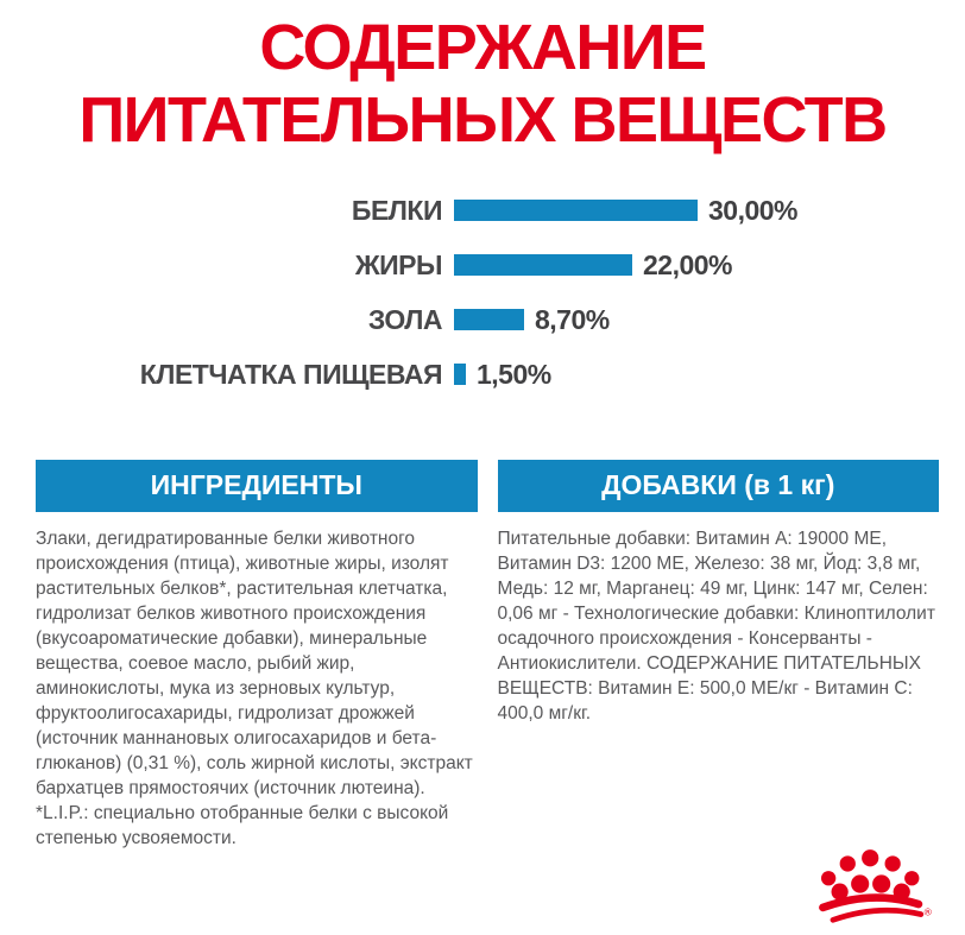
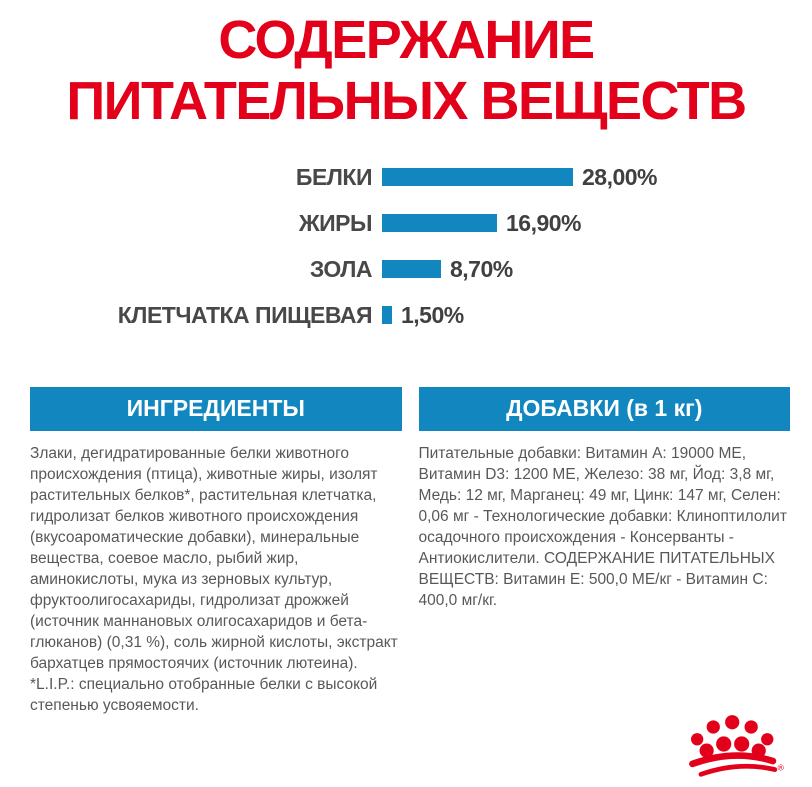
БЕЛКИ: 30,00% -> 28,00%
ЖИРЫ: 22,00% -> 16,90%
